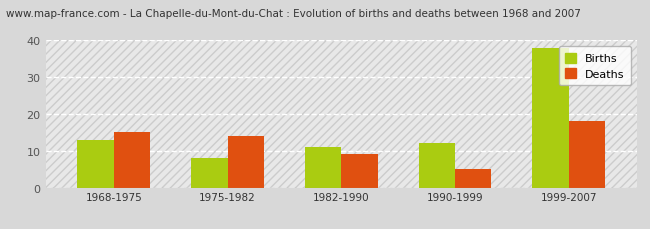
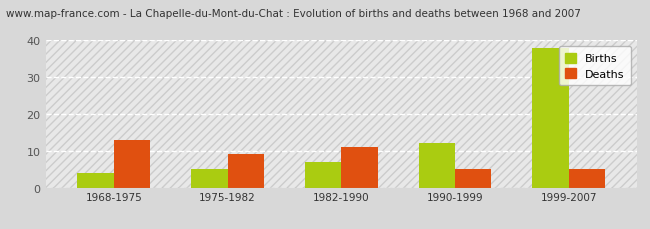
Births/1968-1975: 13 -> 4
Deaths/1968-1975: 15 -> 13
Births/1975-1982: 8 -> 5
Deaths/1975-1982: 14 -> 9
Births/1982-1990: 11 -> 7
Deaths/1982-1990: 9 -> 11
Deaths/1999-2007: 18 -> 5
